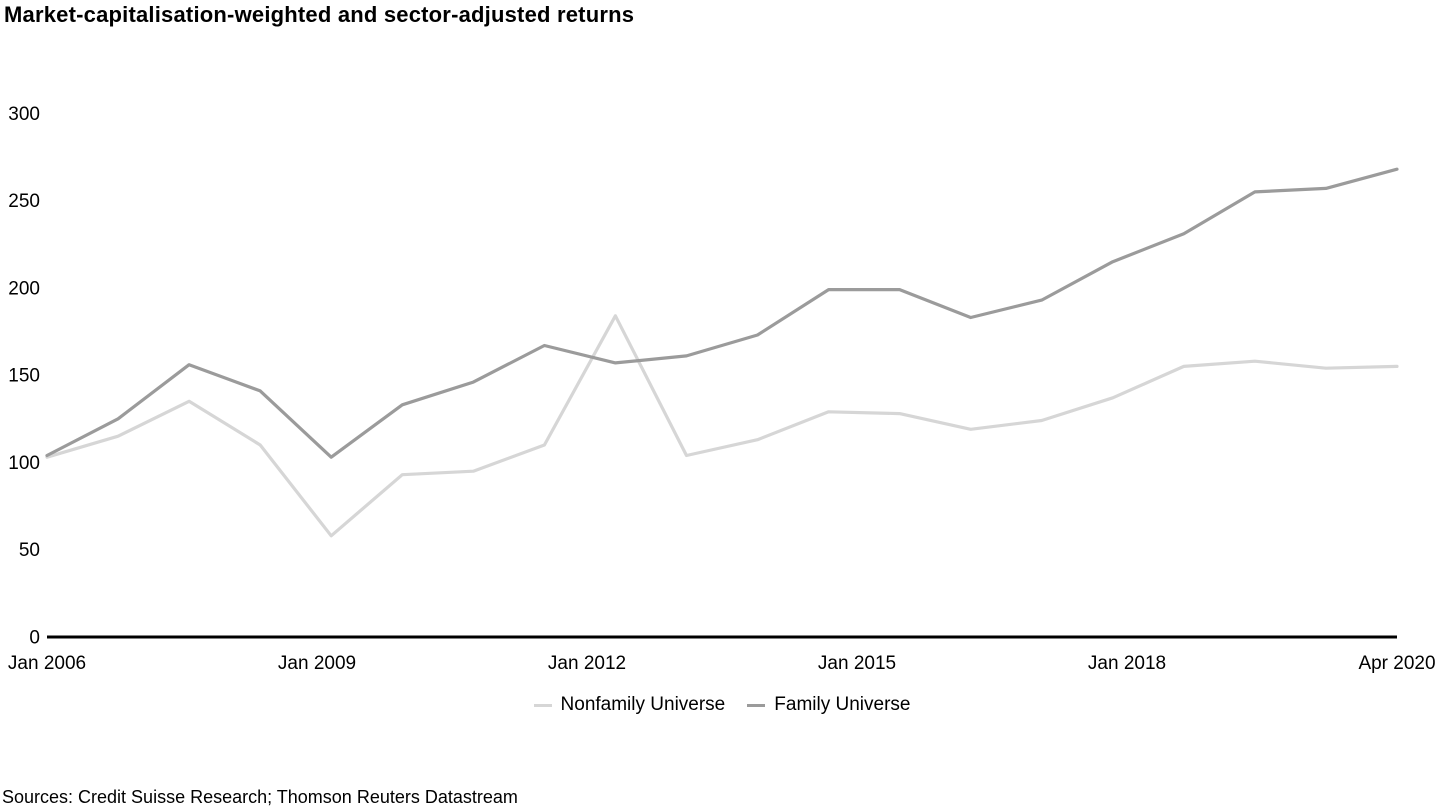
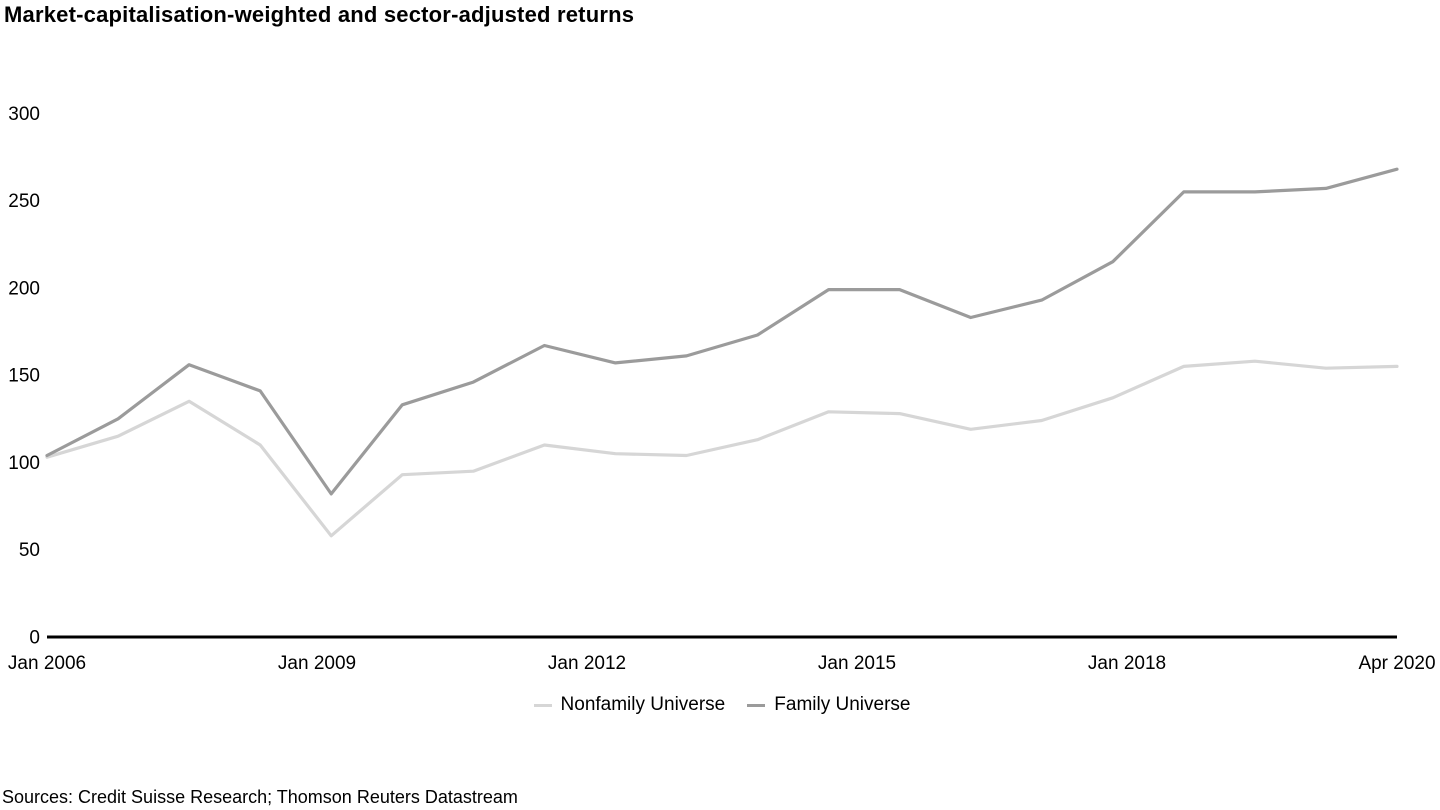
Family Universe/Jan 2009: 103 -> 82
Nonfamily Universe/Jan 2012: 184 -> 105
Family Universe/Jan 2018: 231 -> 255
